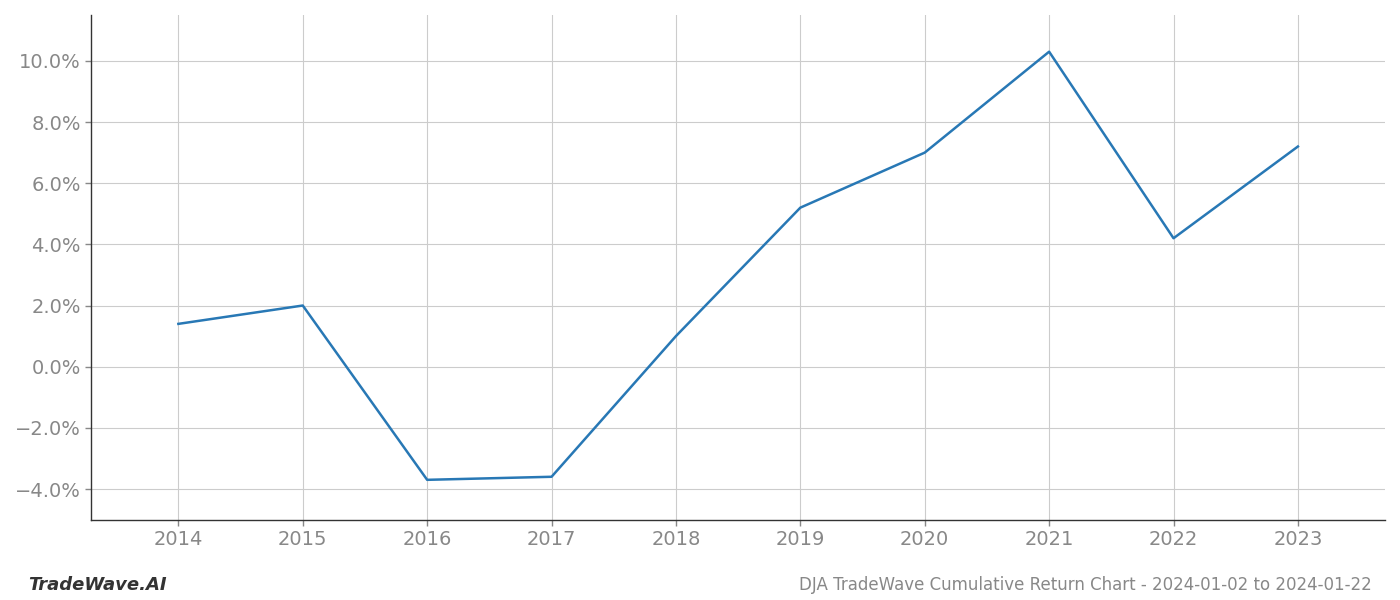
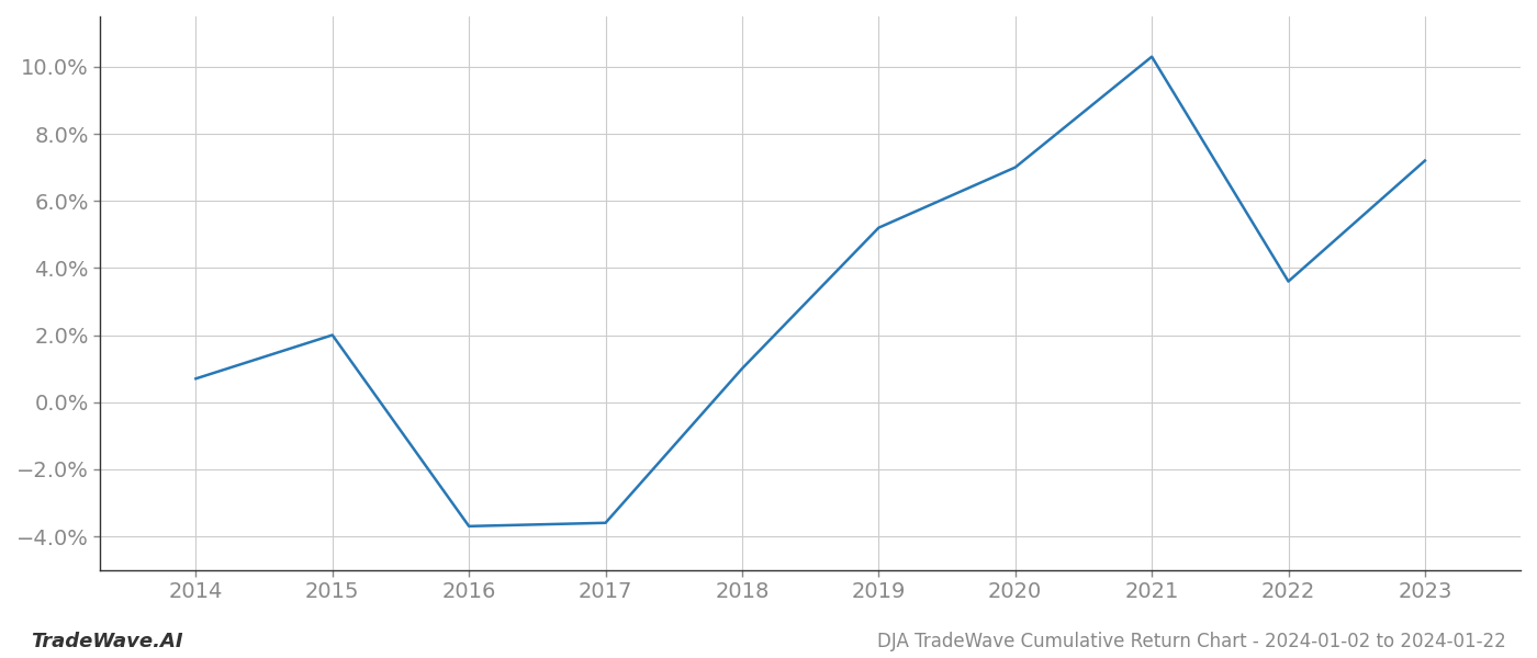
2014: 1.4% -> 0.7%
2022: 4.2% -> 3.6%
